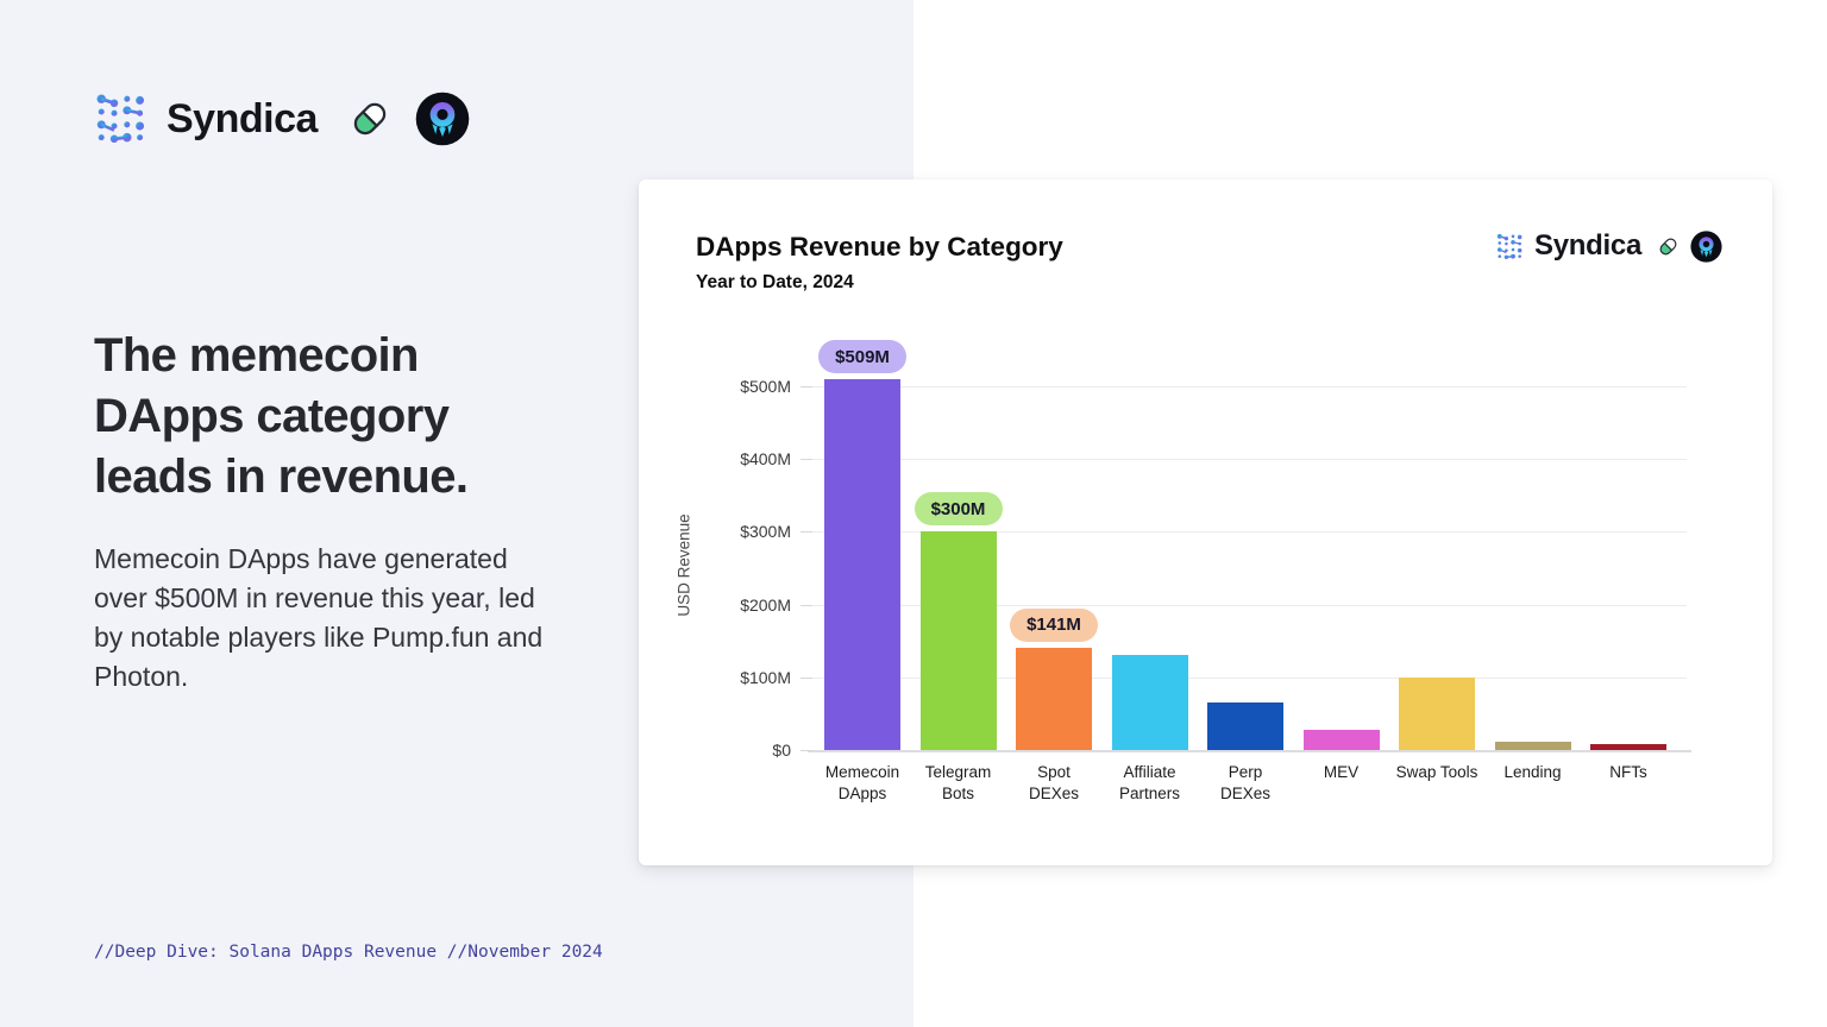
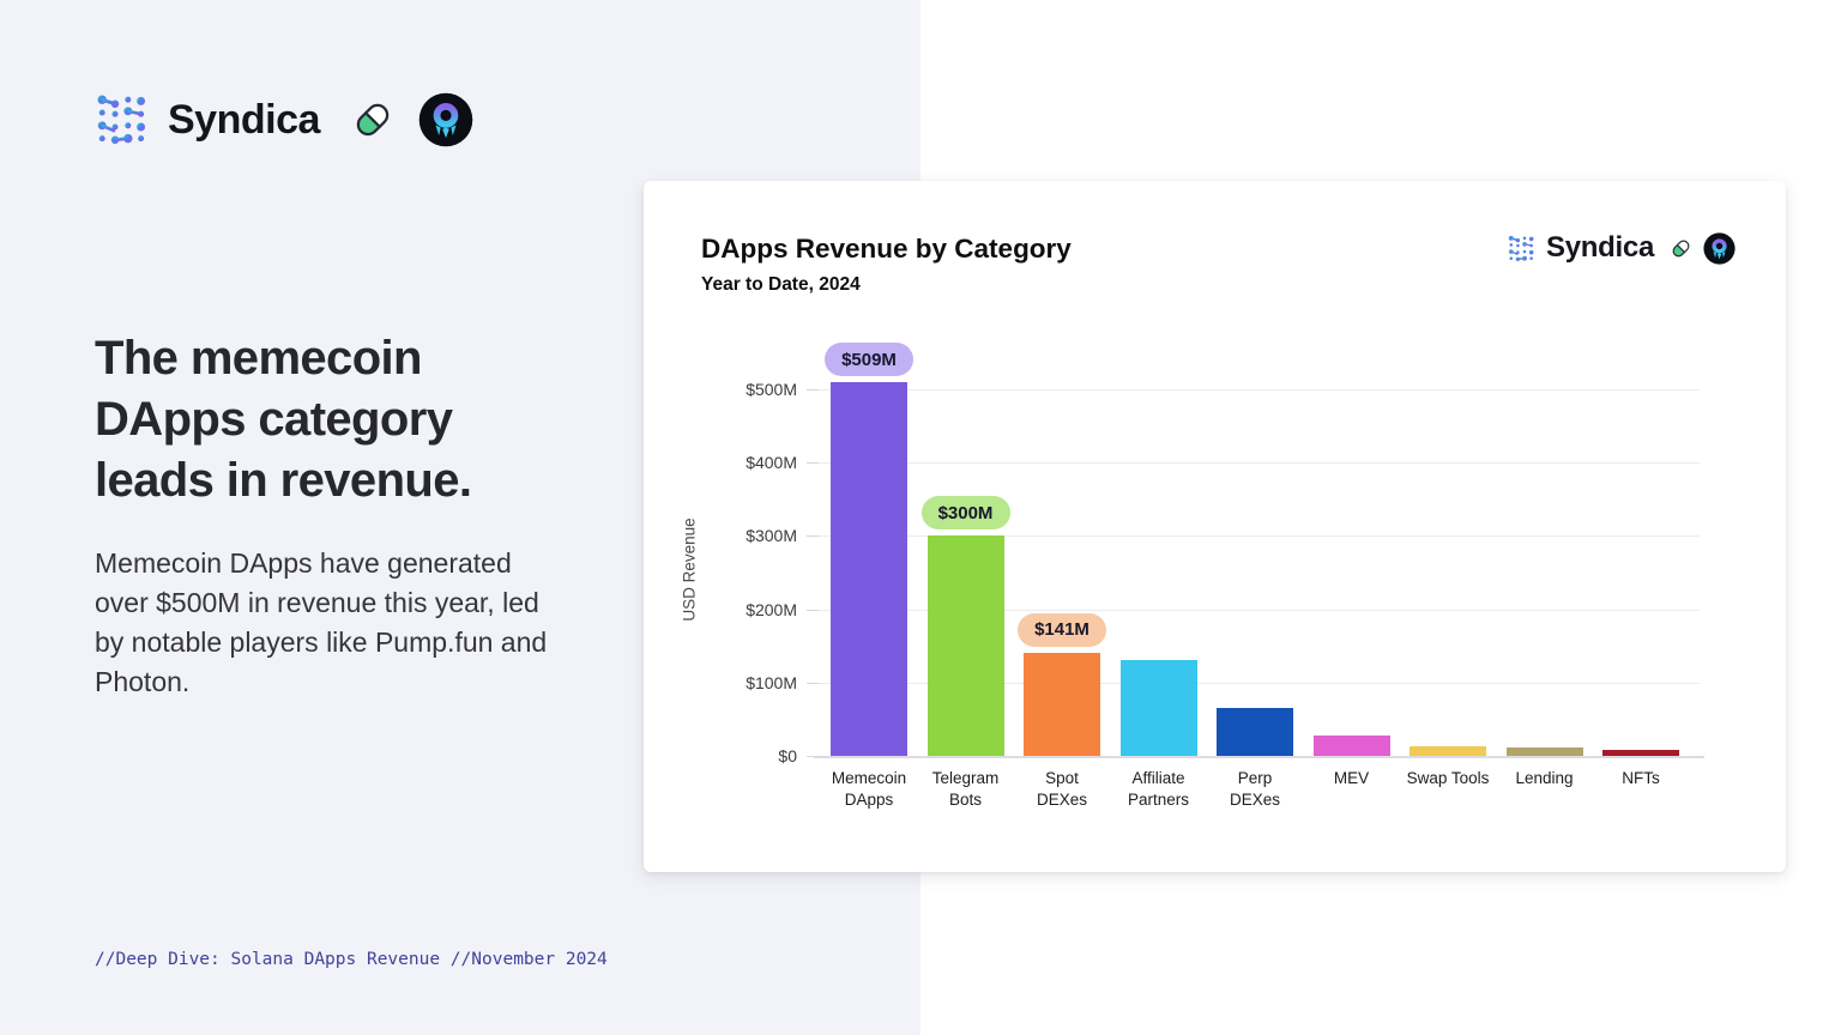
Swap Tools: $100M -> $10M
